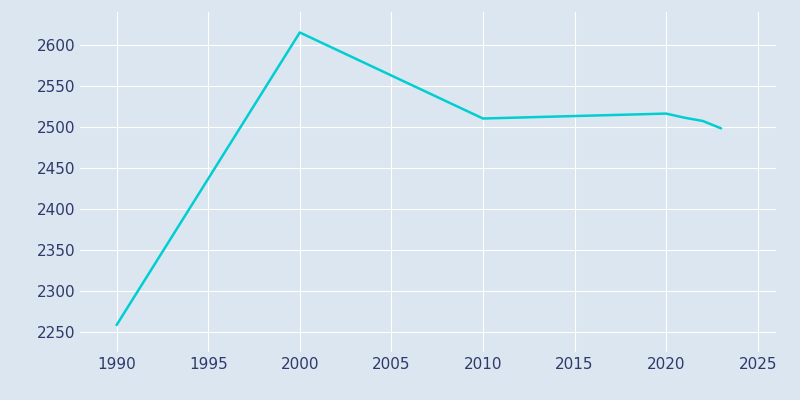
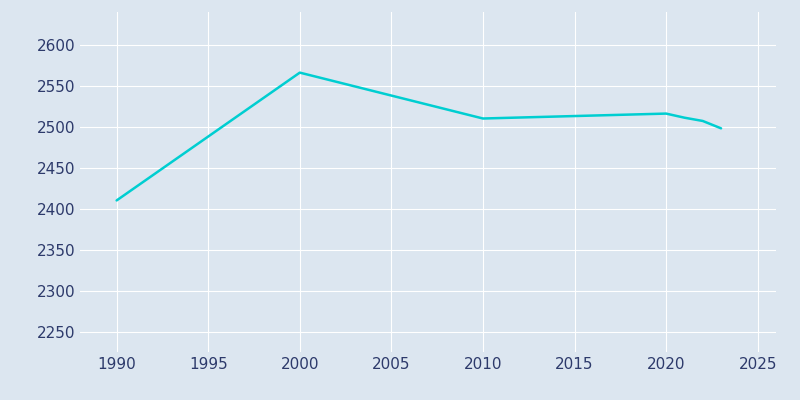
1990: 2258 -> 2410
2000: 2615 -> 2566
